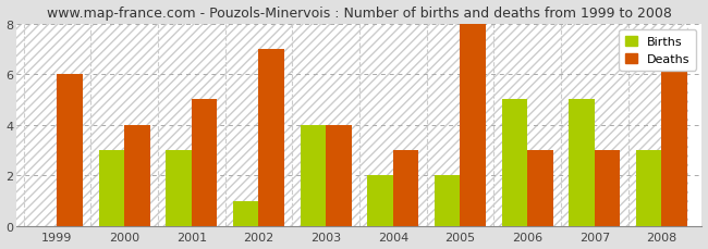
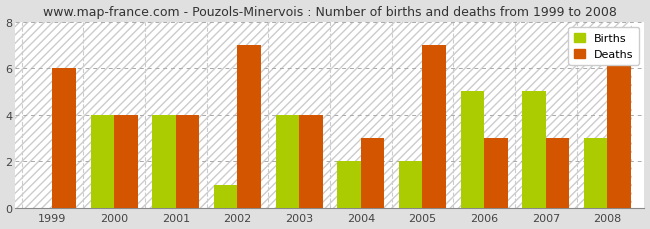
Births/2000: 3 -> 4
Births/2001: 3 -> 4
Deaths/2001: 5 -> 4
Deaths/2005: 8 -> 7
